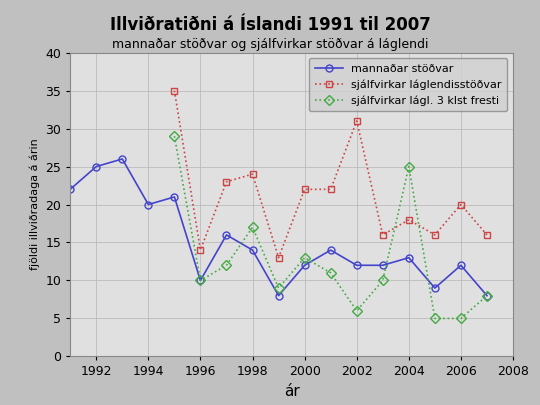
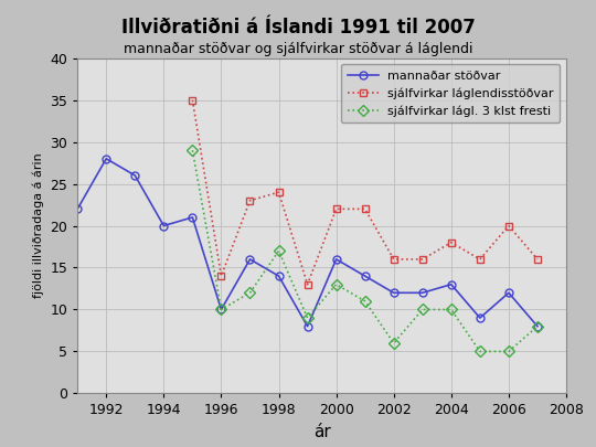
mannaðar stöðvar/1992: 25 -> 28
mannaðar stöðvar/2000: 12 -> 16
sjálfvirkar láglendisstöðvar/2002: 31 -> 16
sjálfvirkar lágl. 3 klst fresti/2004: 25 -> 10
